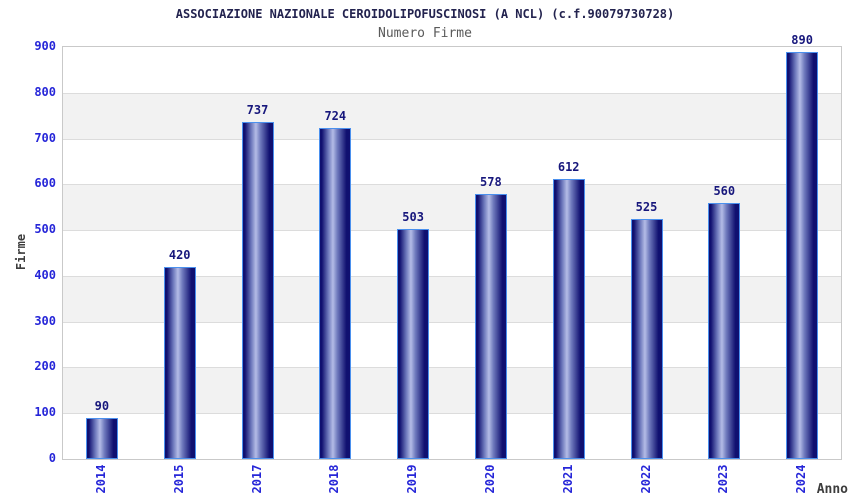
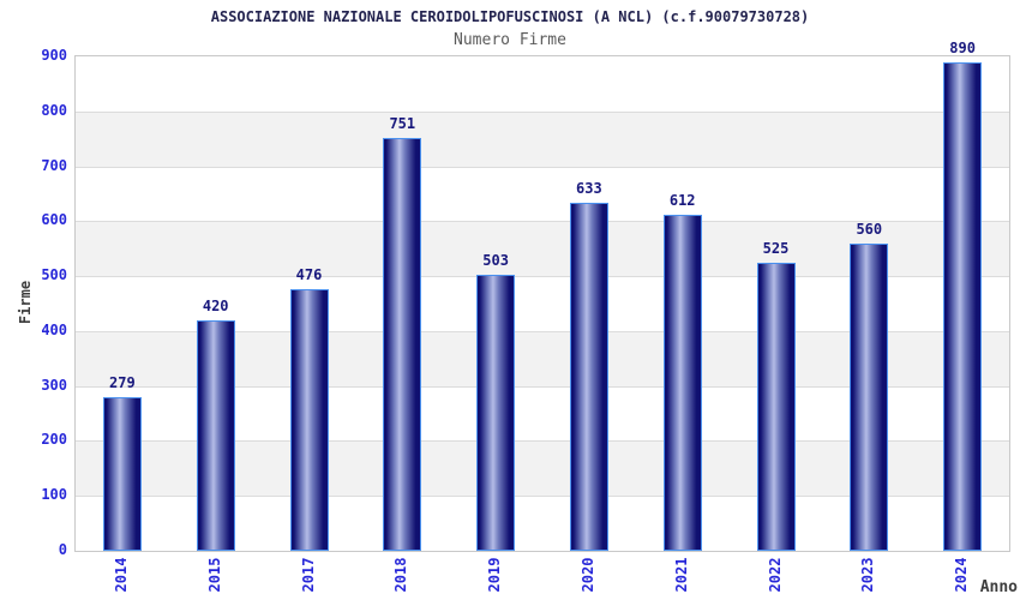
2014: 90 -> 279
2017: 737 -> 476
2018: 724 -> 751
2020: 578 -> 633
